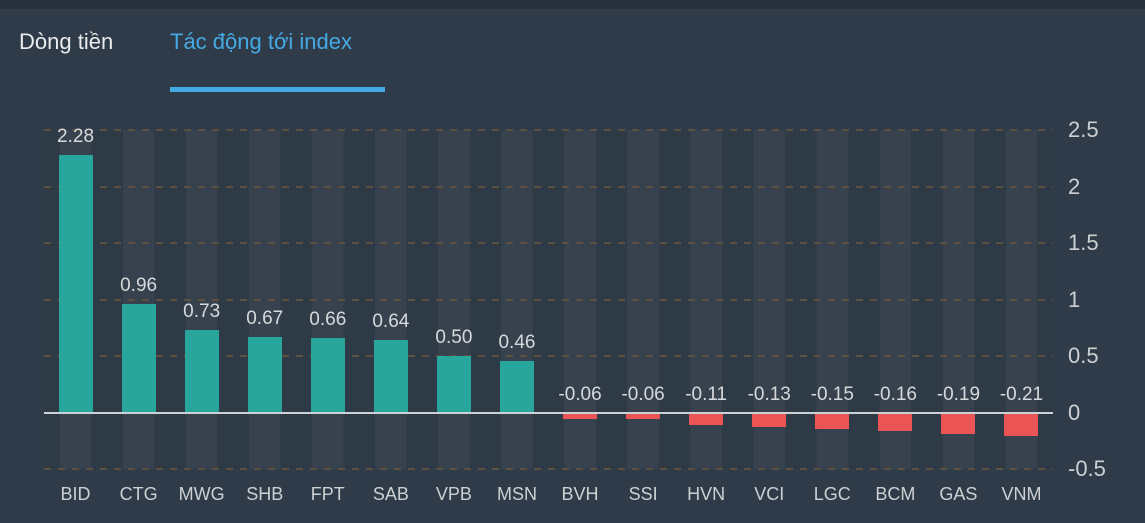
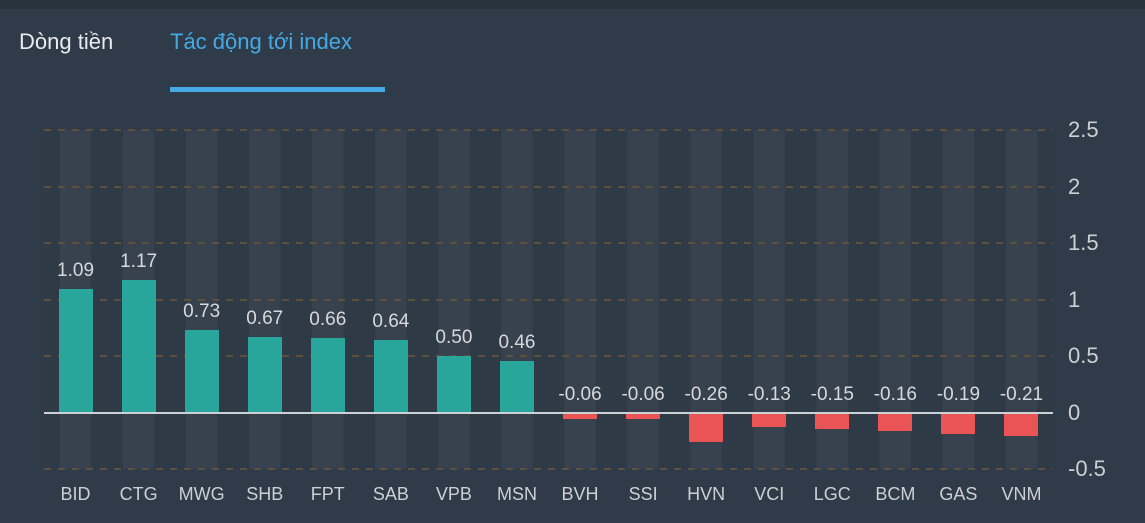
BID: 2.28 -> 1.09
CTG: 0.96 -> 1.17
HVN: -0.11 -> -0.26
